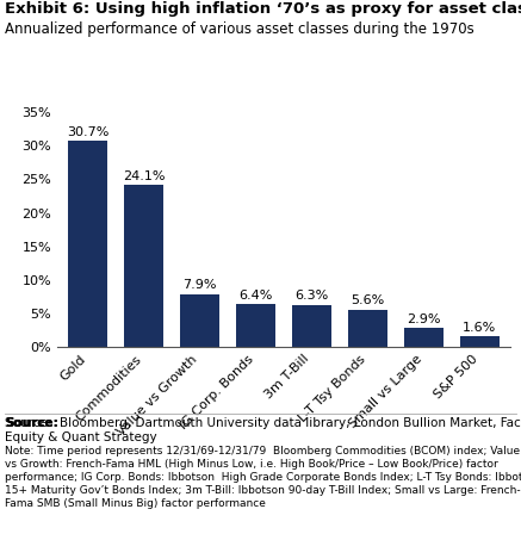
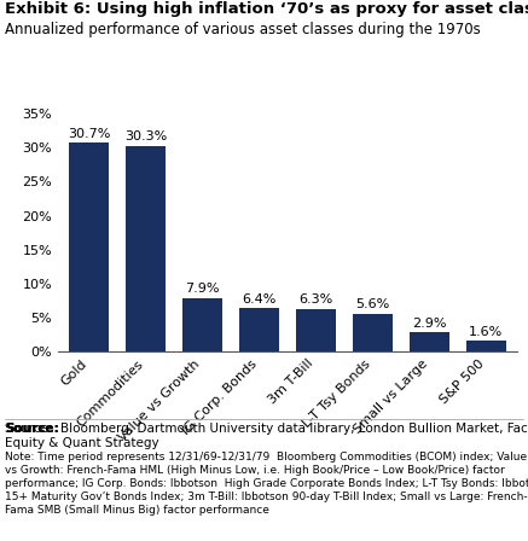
Commodities: 24.1% -> 30.3%
